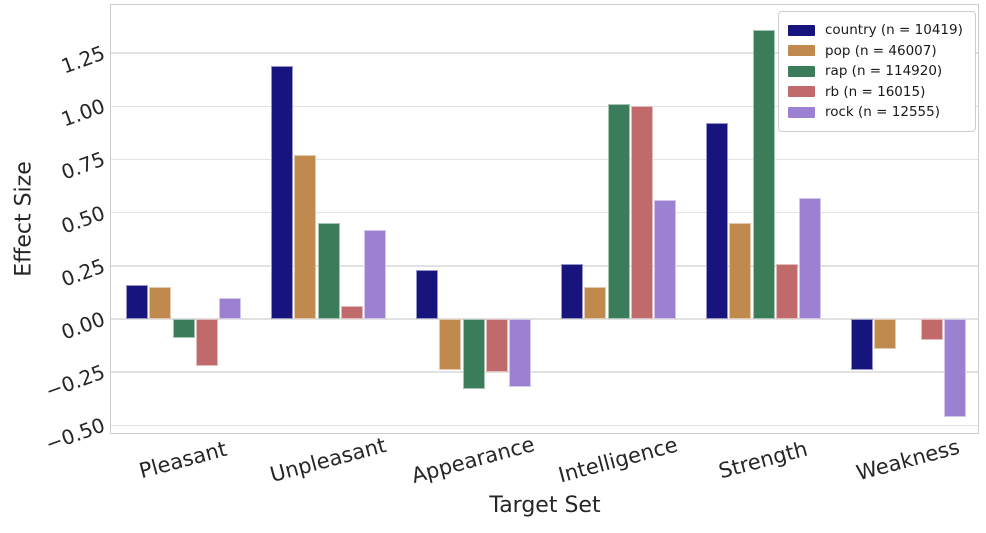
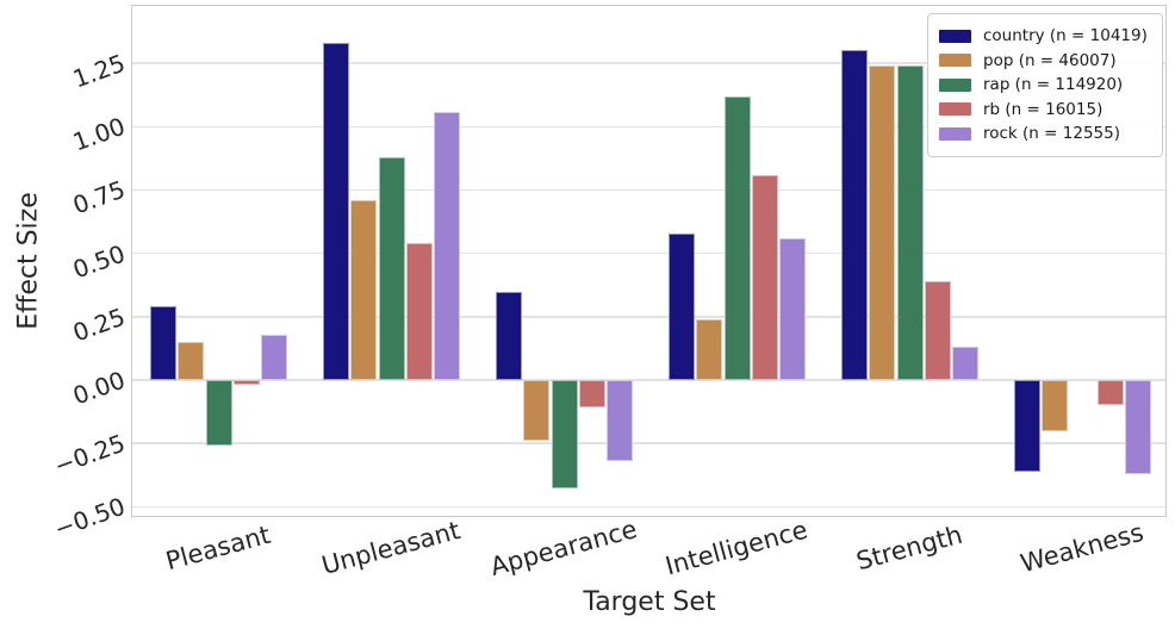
country (n = 10419)/Pleasant: 0.16 -> 0.29
rap (n = 114920)/Pleasant: -0.09 -> -0.26
rb (n = 16015)/Pleasant: -0.22 -> -0.02
rock (n = 12555)/Pleasant: 0.10 -> 0.18
country (n = 10419)/Unpleasant: 1.19 -> 1.33
pop (n = 46007)/Unpleasant: 0.77 -> 0.71
rap (n = 114920)/Unpleasant: 0.45 -> 0.88
rb (n = 16015)/Unpleasant: 0.06 -> 0.54
rock (n = 12555)/Unpleasant: 0.42 -> 1.06
country (n = 10419)/Appearance: 0.23 -> 0.35
rap (n = 114920)/Appearance: -0.33 -> -0.43
rb (n = 16015)/Appearance: -0.25 -> -0.11
country (n = 10419)/Intelligence: 0.26 -> 0.58
pop (n = 46007)/Intelligence: 0.15 -> 0.24
rap (n = 114920)/Intelligence: 1.01 -> 1.12
rb (n = 16015)/Intelligence: 1.00 -> 0.81
country (n = 10419)/Strength: 0.92 -> 1.30
pop (n = 46007)/Strength: 0.45 -> 1.24
rap (n = 114920)/Strength: 1.36 -> 1.24
rb (n = 16015)/Strength: 0.26 -> 0.39
rock (n = 12555)/Strength: 0.57 -> 0.13
country (n = 10419)/Weakness: -0.24 -> -0.36
pop (n = 46007)/Weakness: -0.14 -> -0.20
rock (n = 12555)/Weakness: -0.46 -> -0.37
